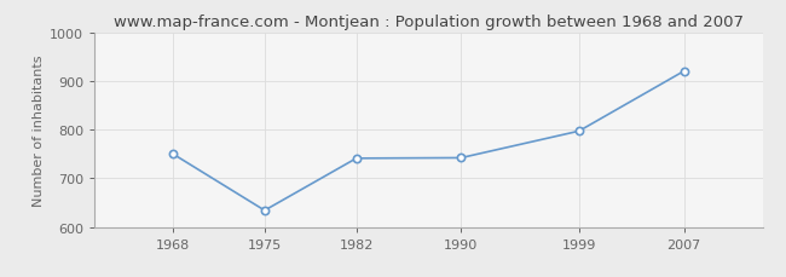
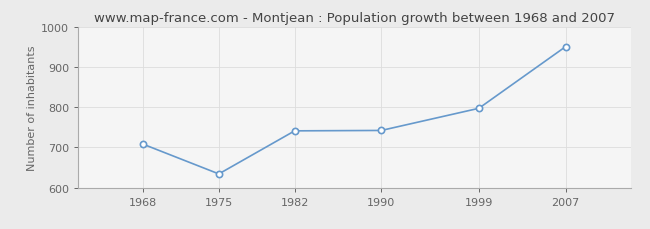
1968: 750 -> 708
2007: 920 -> 950
